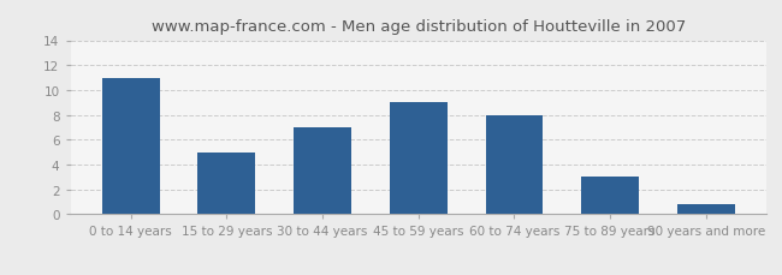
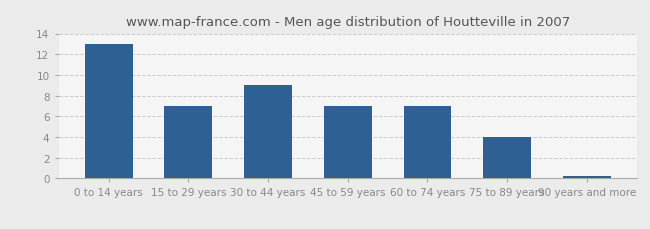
0 to 14 years: 11.0 -> 13.0
15 to 29 years: 5.0 -> 7.0
30 to 44 years: 7.0 -> 9.0
45 to 59 years: 9.0 -> 7.0
60 to 74 years: 8.0 -> 7.0
75 to 89 years: 3.0 -> 4.0
90 years and more: 0.8 -> 0.2
